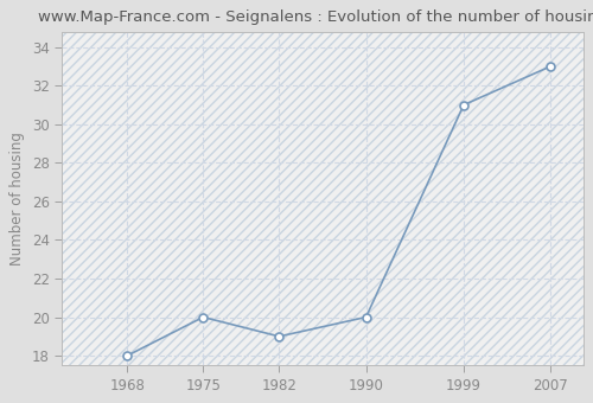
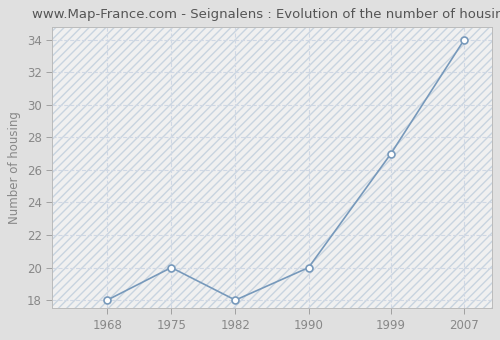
1982: 19 -> 18
1999: 31 -> 27
2007: 33 -> 34
